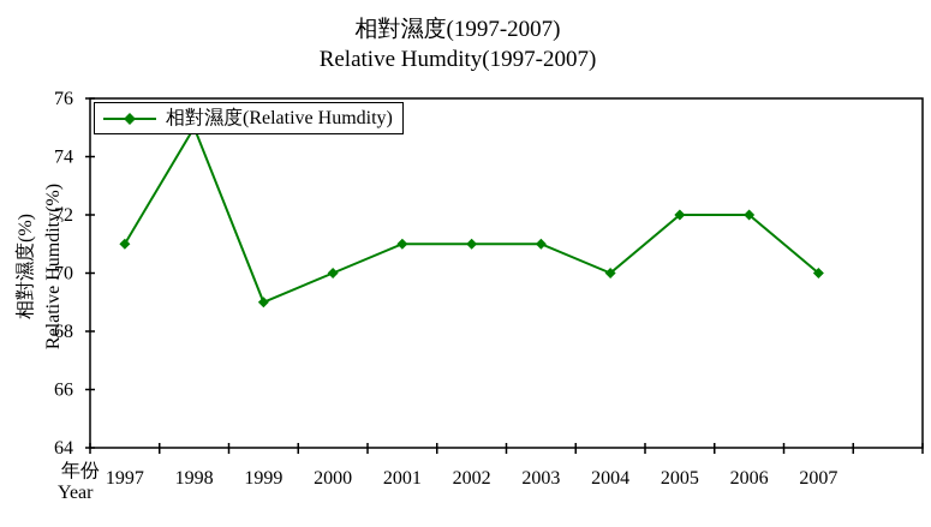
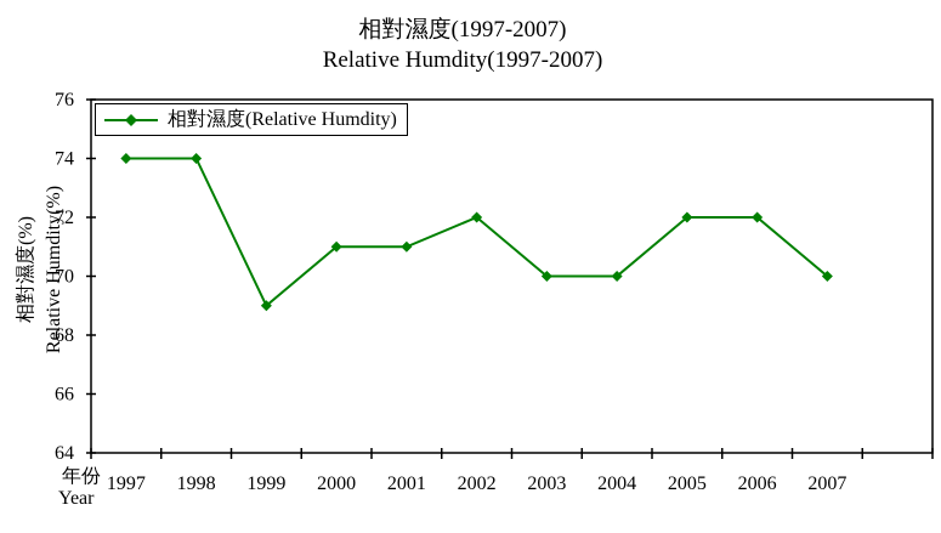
1997: 71 -> 74
1998: 75 -> 74
2000: 70 -> 71
2002: 71 -> 72
2003: 71 -> 70
